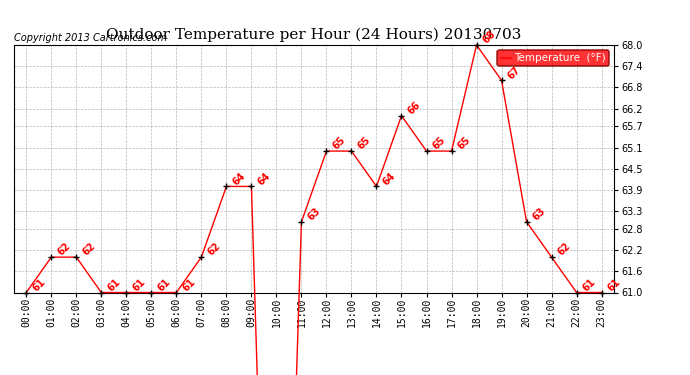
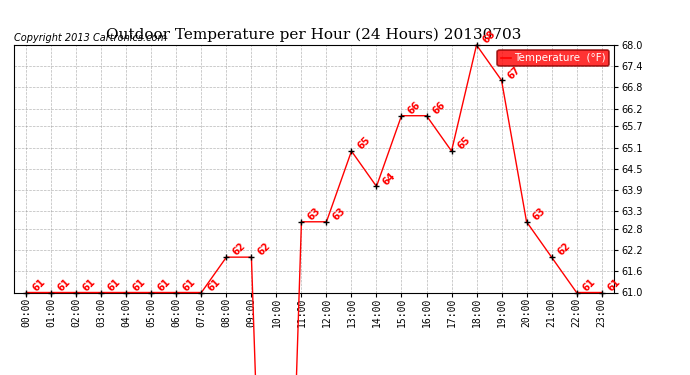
01:00: 62 -> 61
02:00: 62 -> 61
07:00: 62 -> 61
08:00: 64 -> 62
09:00: 64 -> 62
12:00: 65 -> 63
16:00: 65 -> 66
